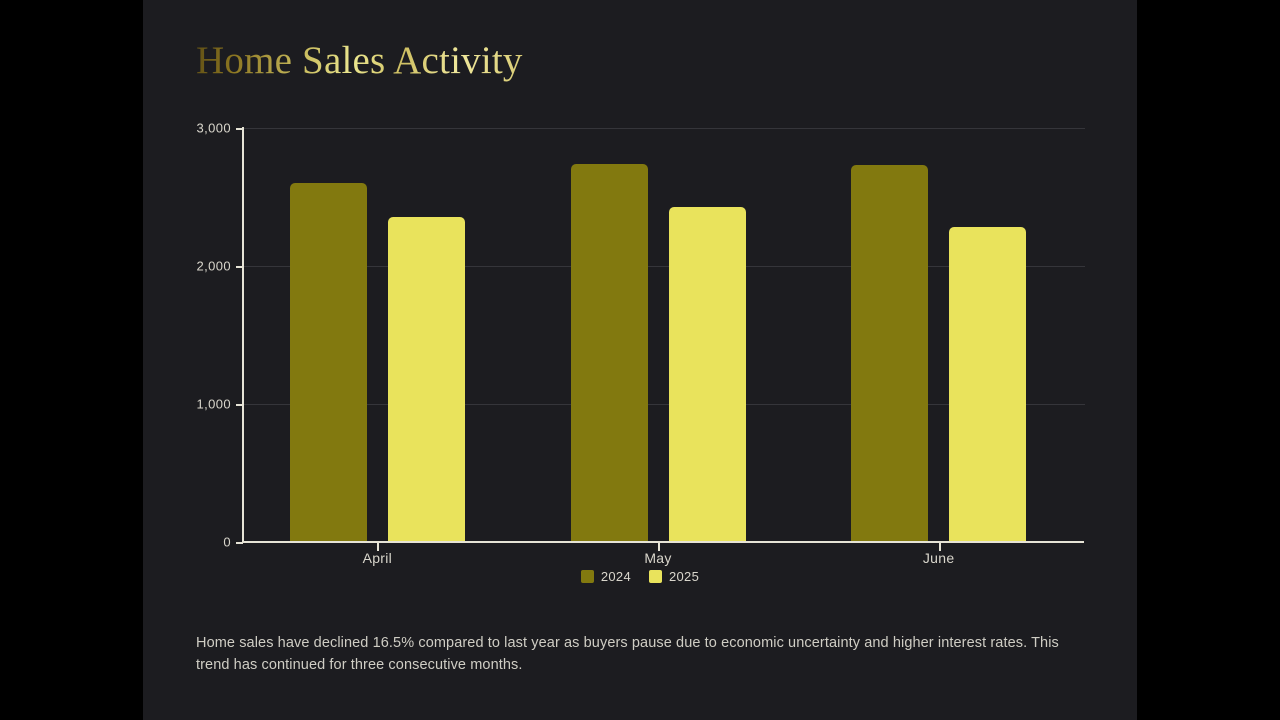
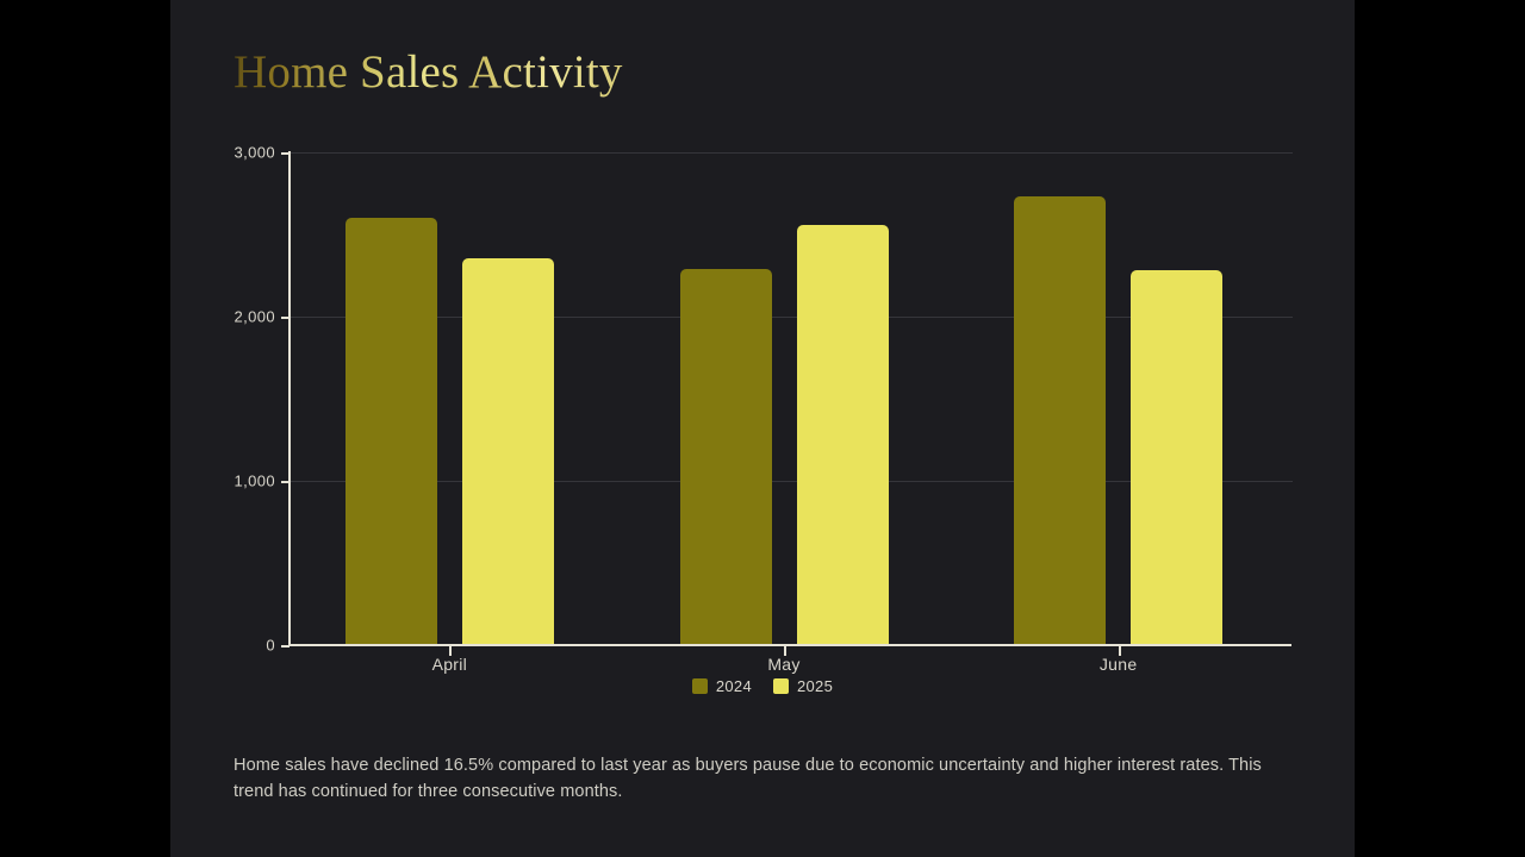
2024/May: 2740 -> 2290
2025/May: 2430 -> 2560
